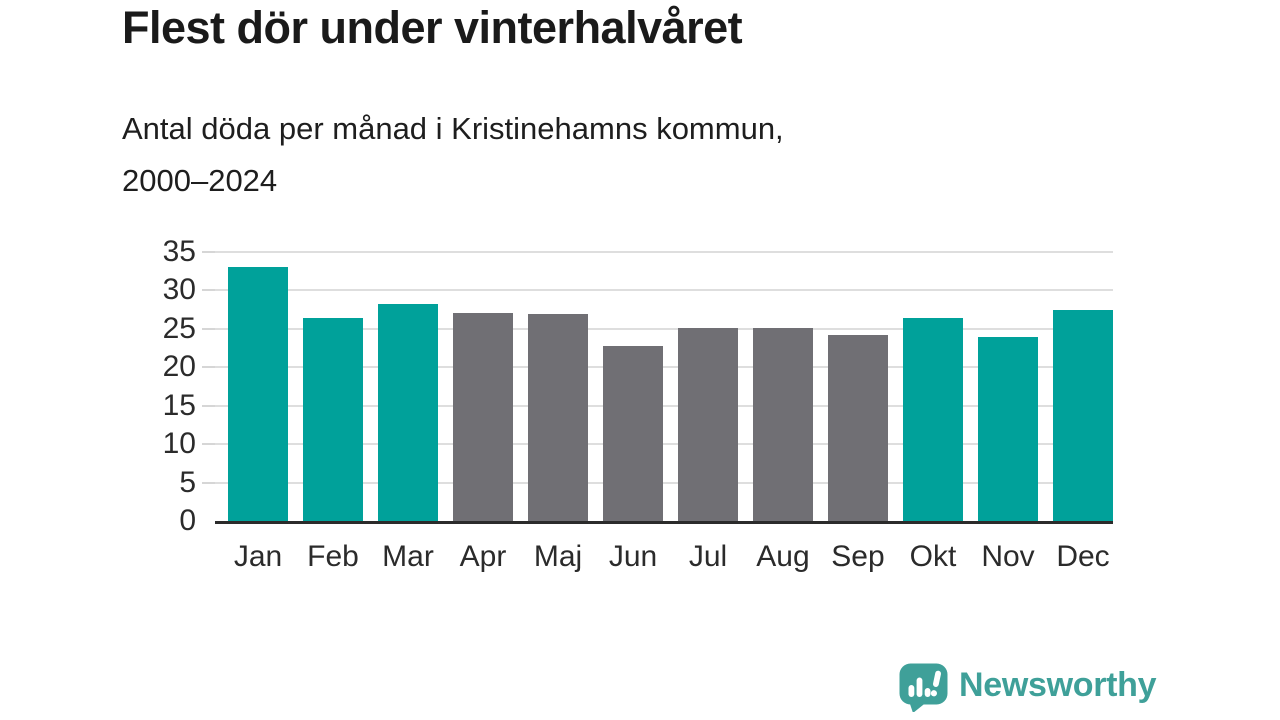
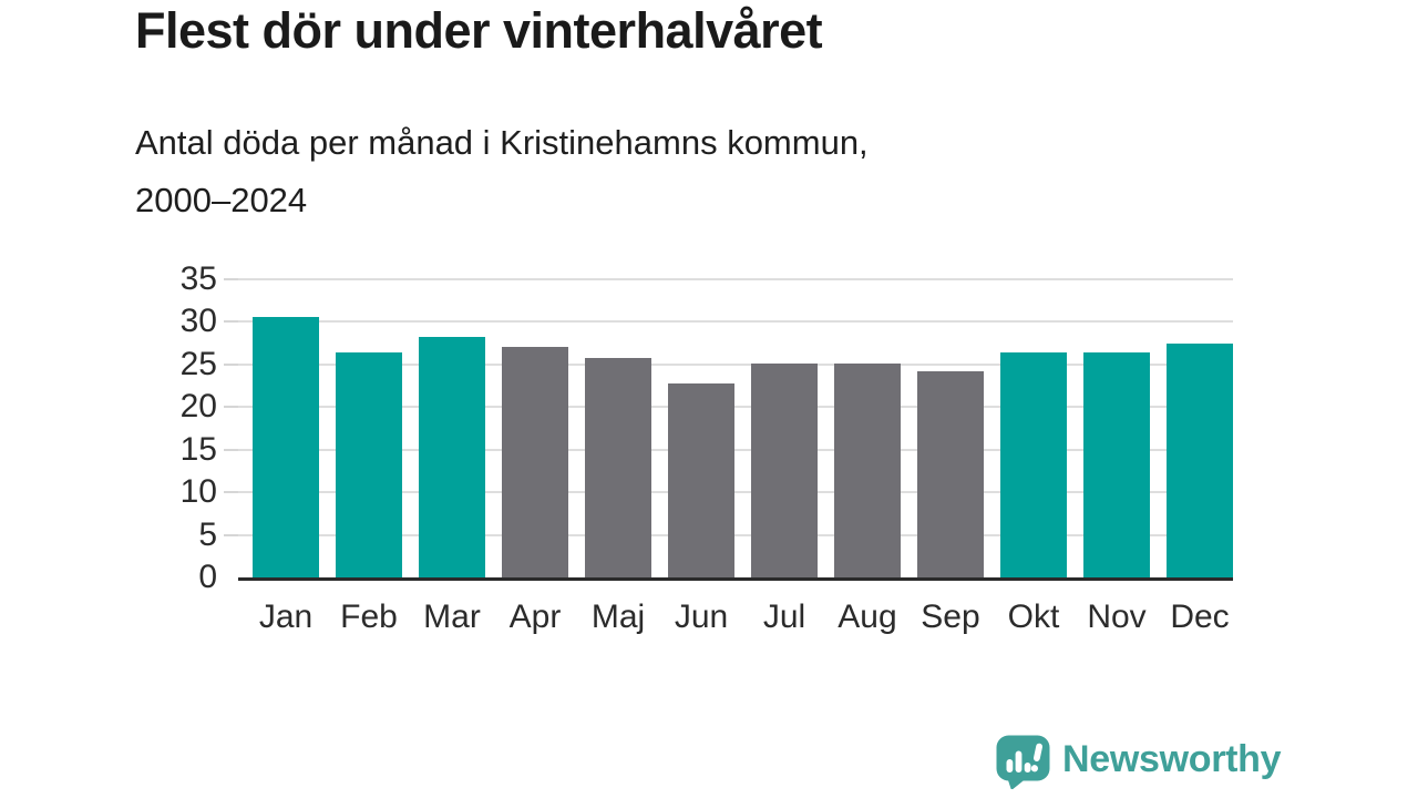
Jan: 33 -> 31
Maj: 27 -> 26
Nov: 24 -> 26
